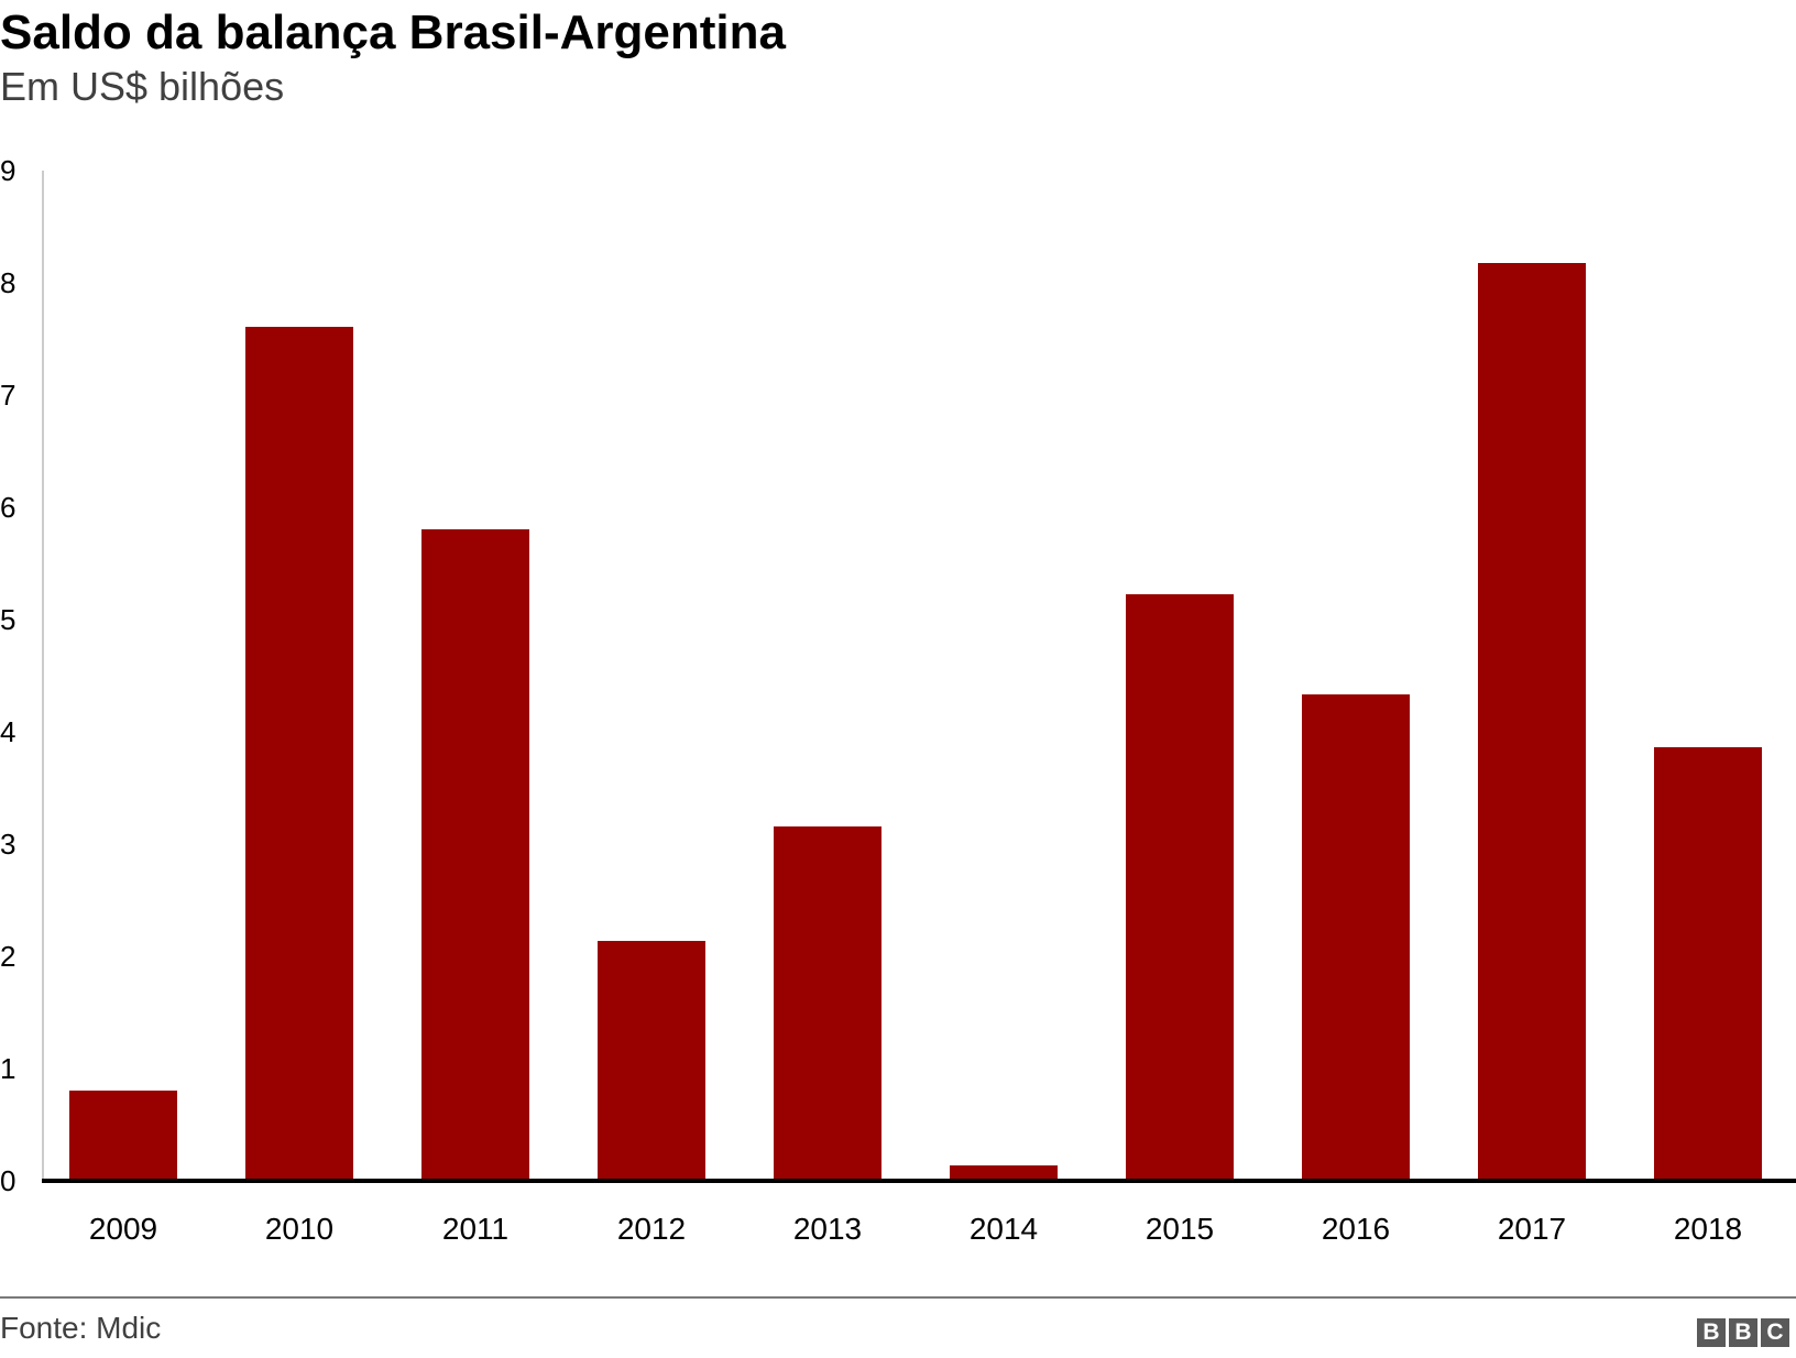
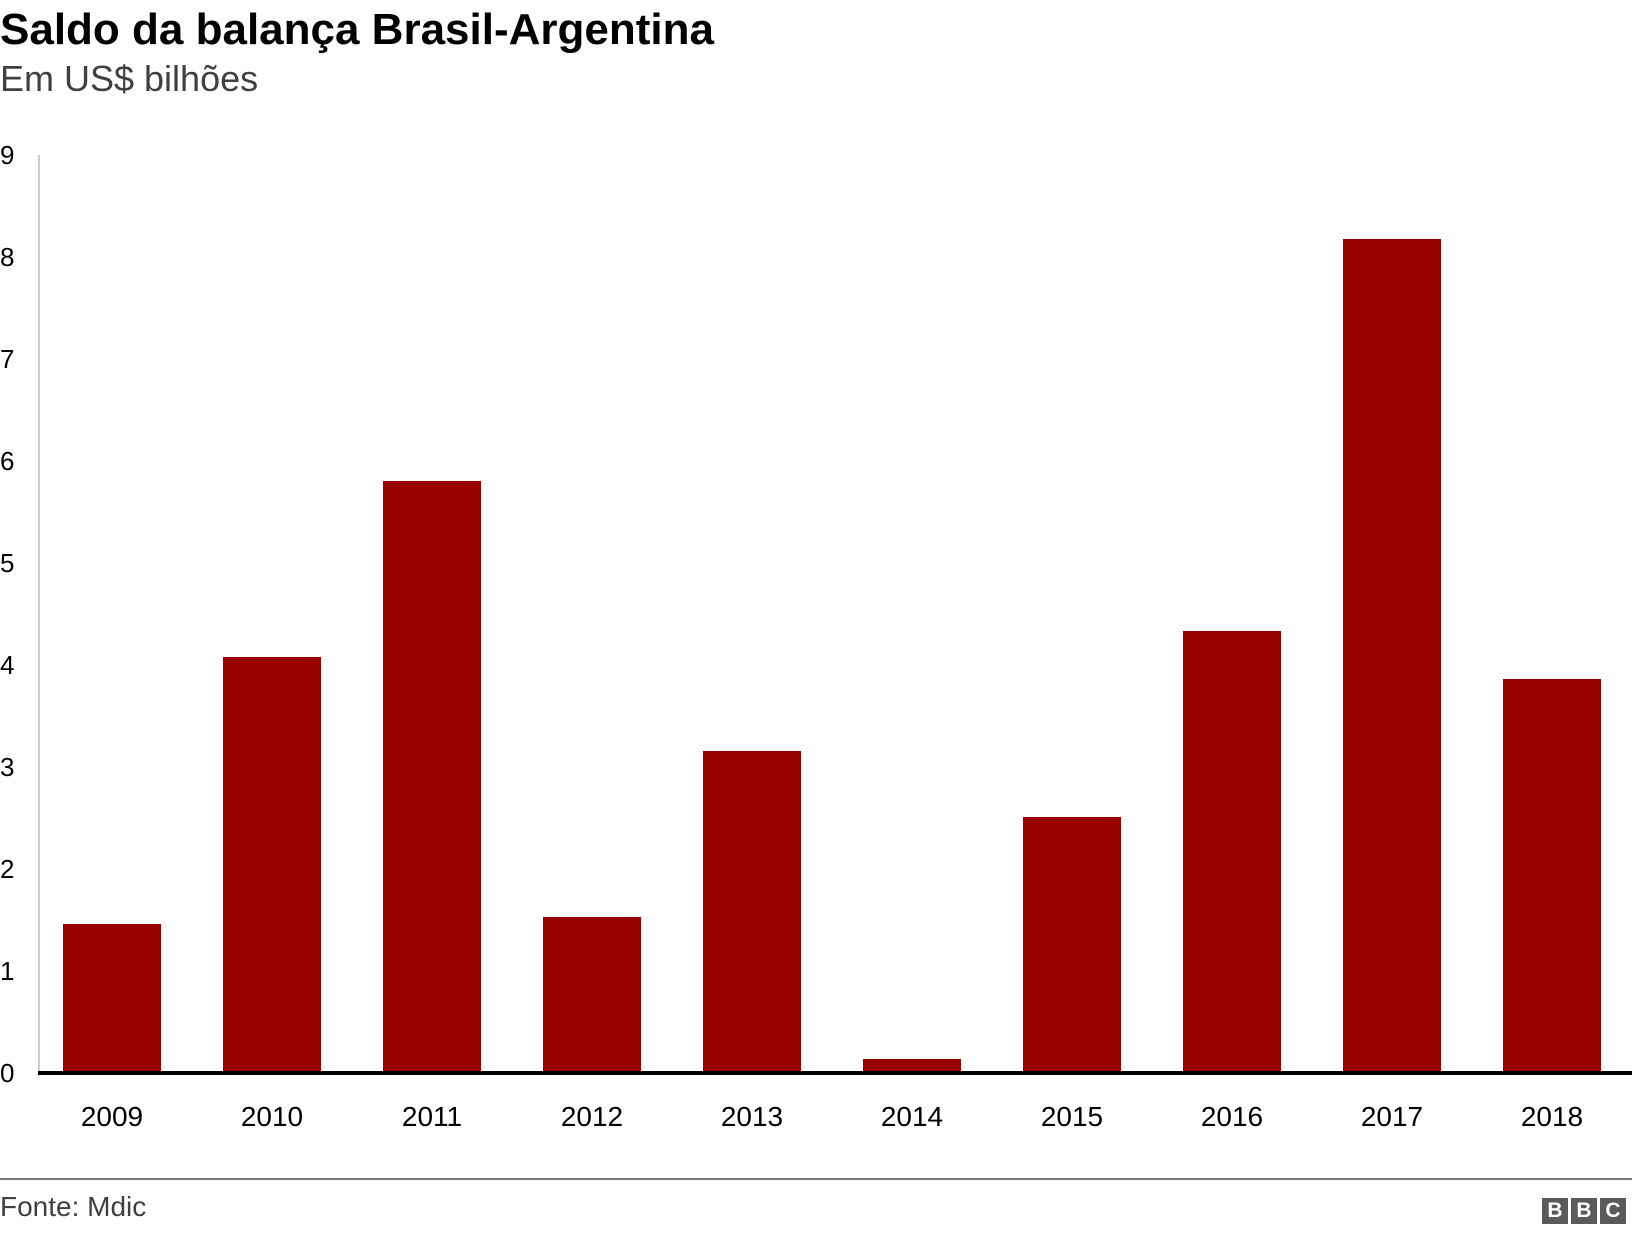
2009: 0.80 -> 1.46
2010: 7.61 -> 4.08
2012: 2.14 -> 1.53
2015: 5.23 -> 2.51
